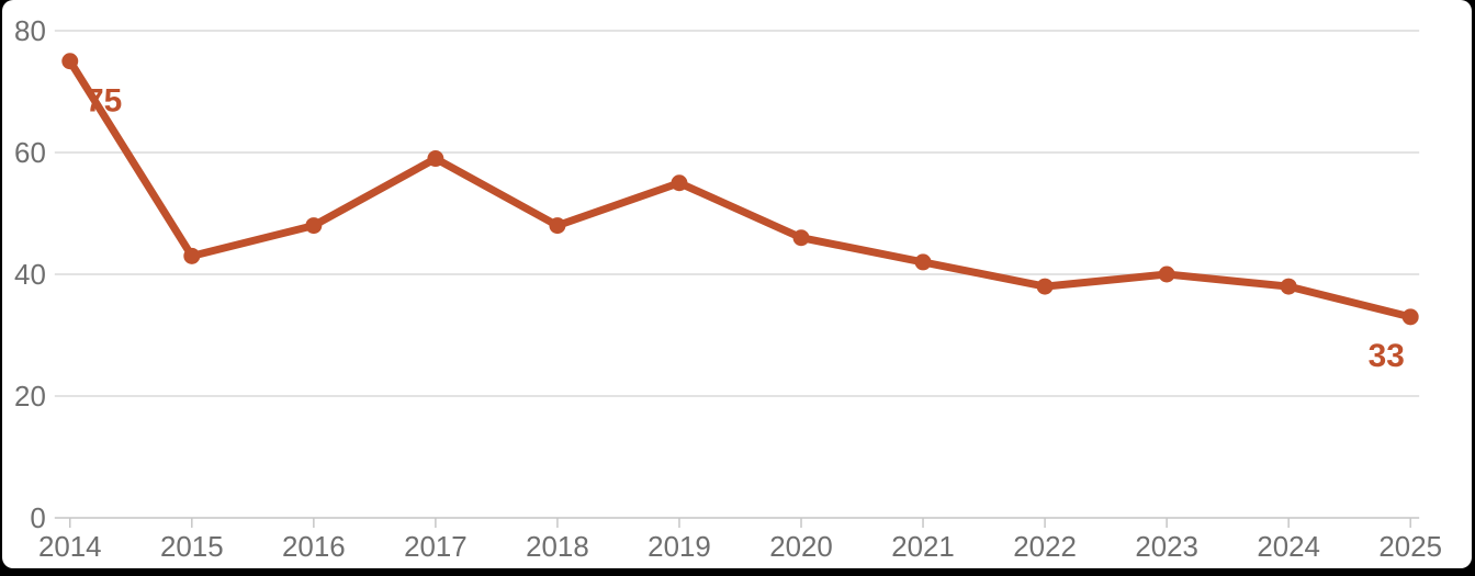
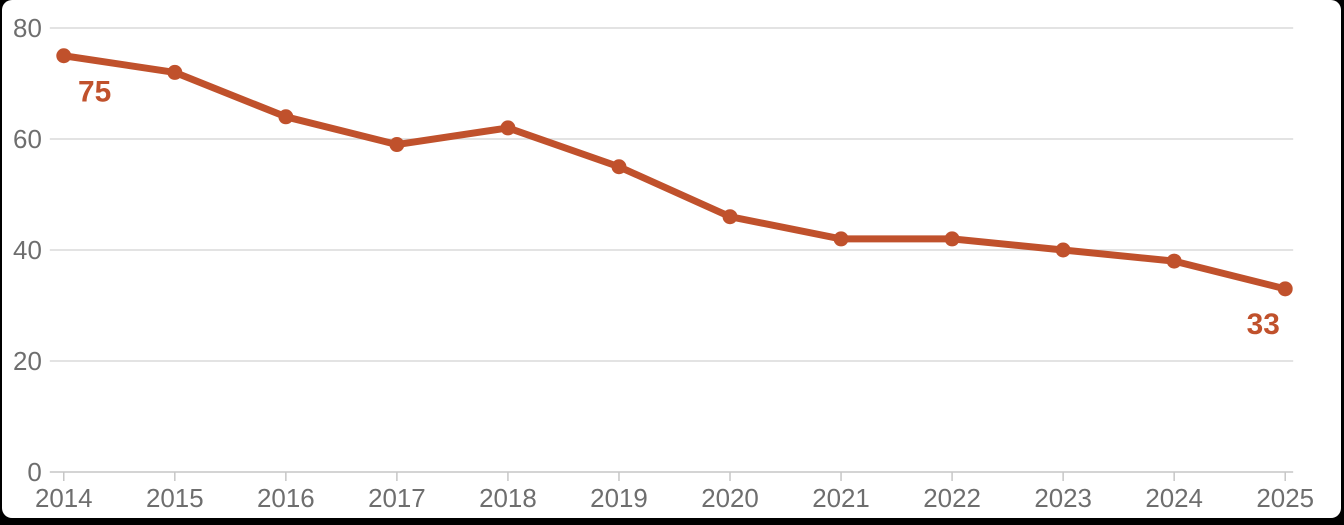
2015: 43 -> 72
2016: 48 -> 64
2018: 48 -> 62
2022: 38 -> 42
